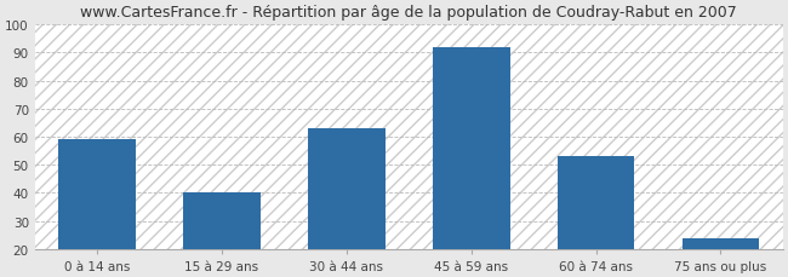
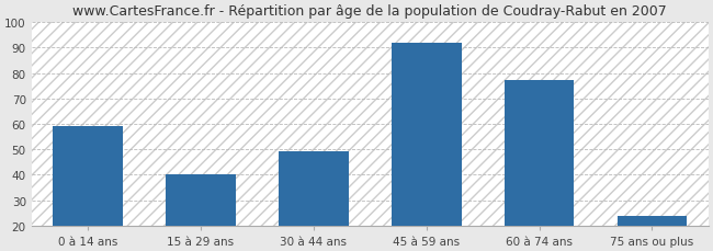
30 à 44 ans: 63 -> 49
60 à 74 ans: 53 -> 77
